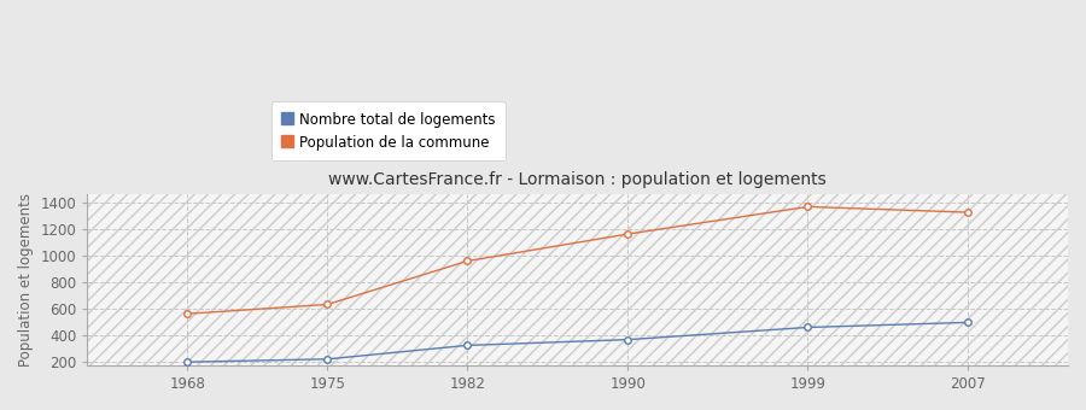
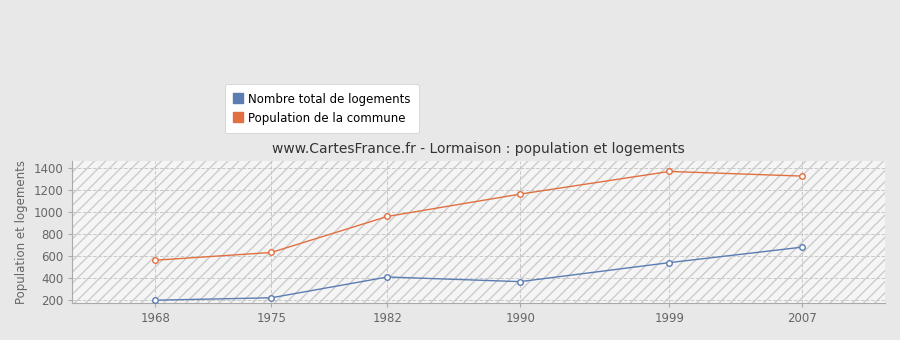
Nombre total de logements/1982: 320 -> 410
Nombre total de logements/1999: 460 -> 540
Nombre total de logements/2007: 500 -> 680
